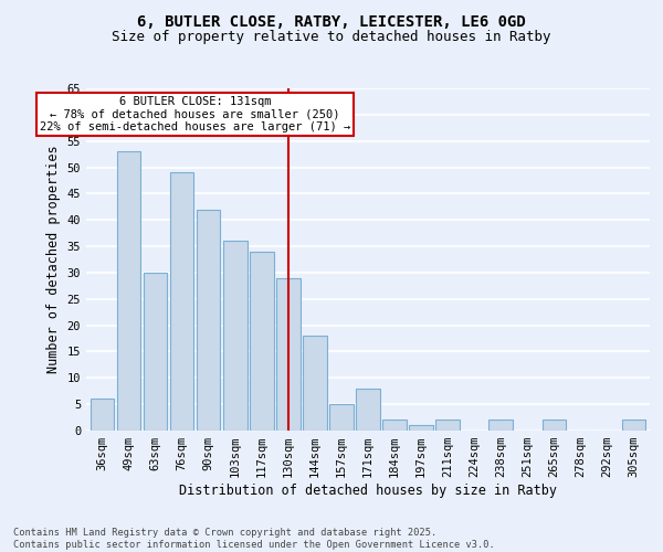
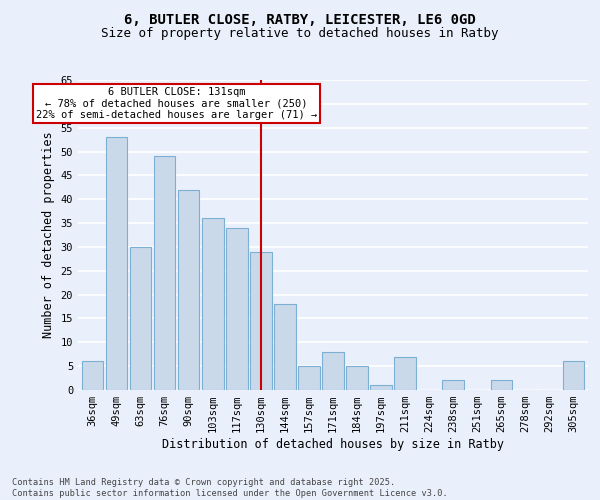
184sqm: 2 -> 5
211sqm: 2 -> 7
305sqm: 2 -> 6
